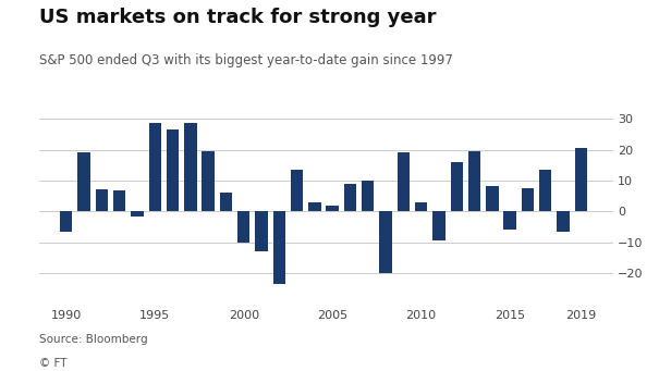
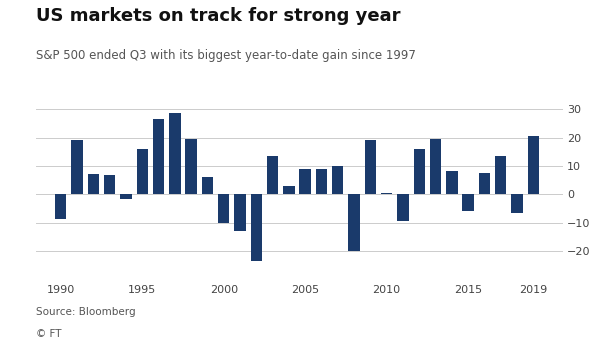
1990: -6.6 -> -8.5
1995: 28.5 -> 16.0
2005: 2.0 -> 9.0
2010: 3.0 -> 0.5
